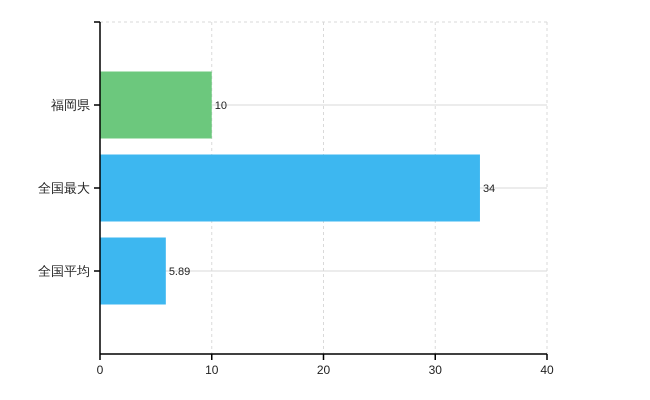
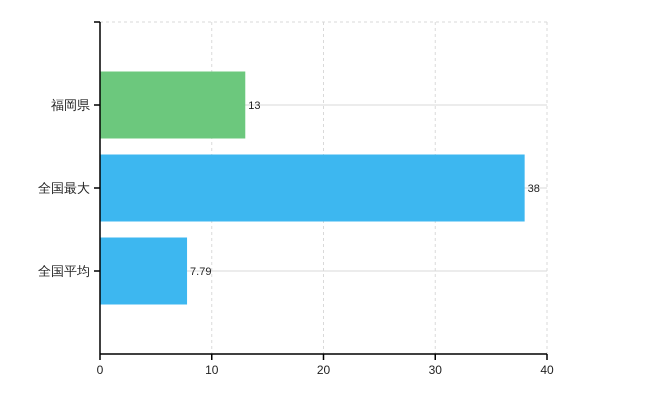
福岡県: 10 -> 13
全国最大: 34 -> 38
全国平均: 5.89 -> 7.79
